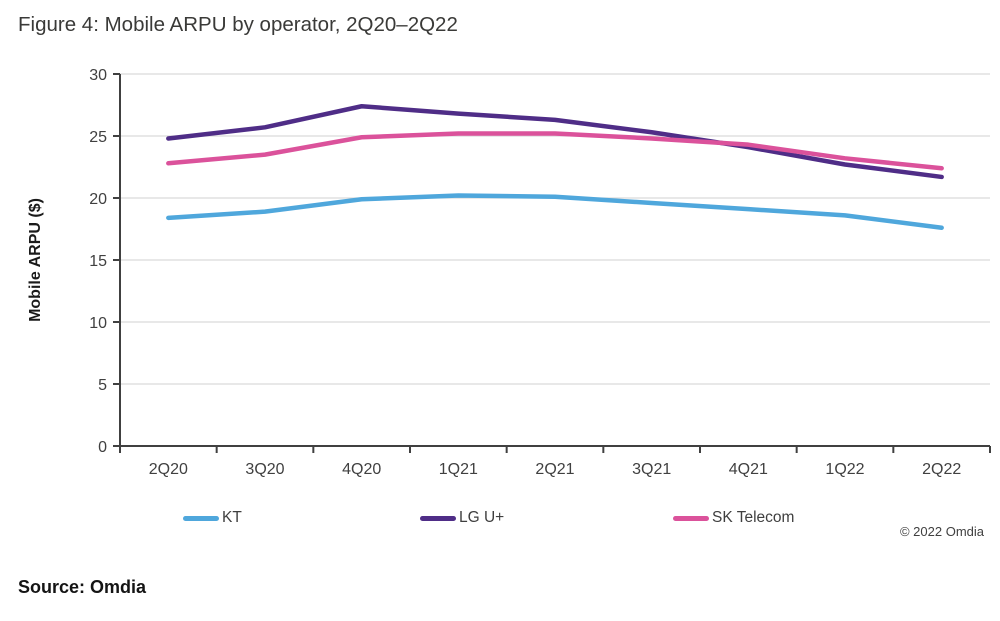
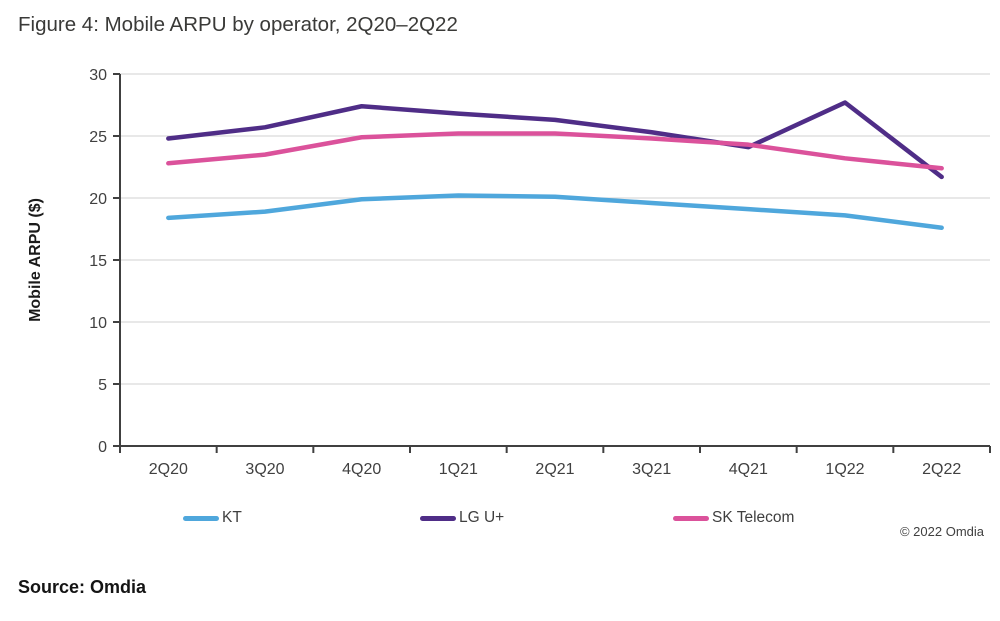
LG U+/1Q22: 22.7 -> 27.7
